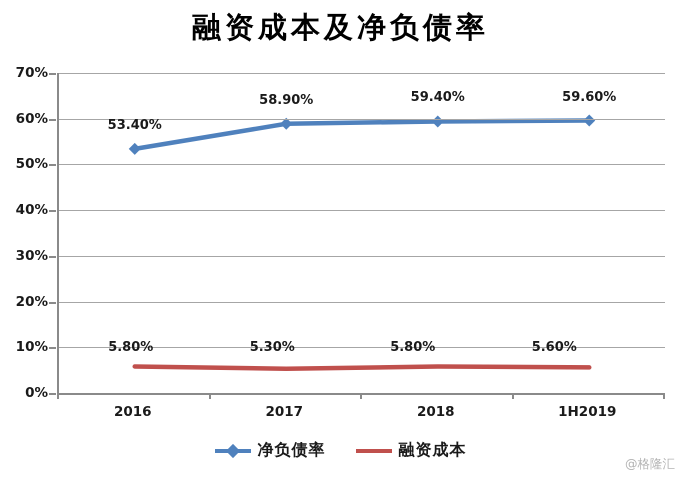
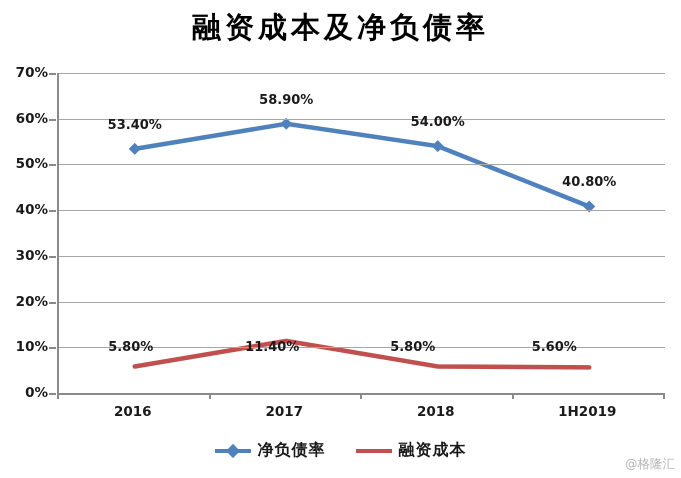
融资成本/2017: 5.30% -> 11.40%
净负债率/2018: 59.40% -> 54.00%
净负债率/1H2019: 59.60% -> 40.80%
